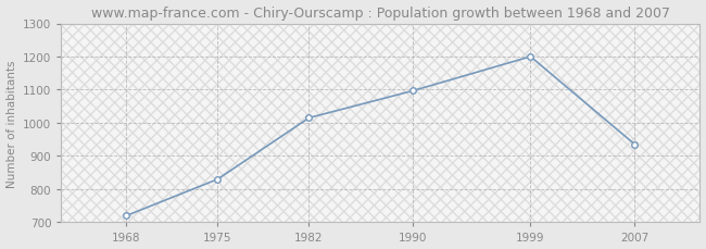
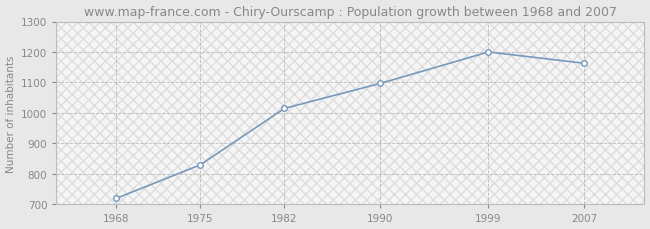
2007: 935 -> 1163
